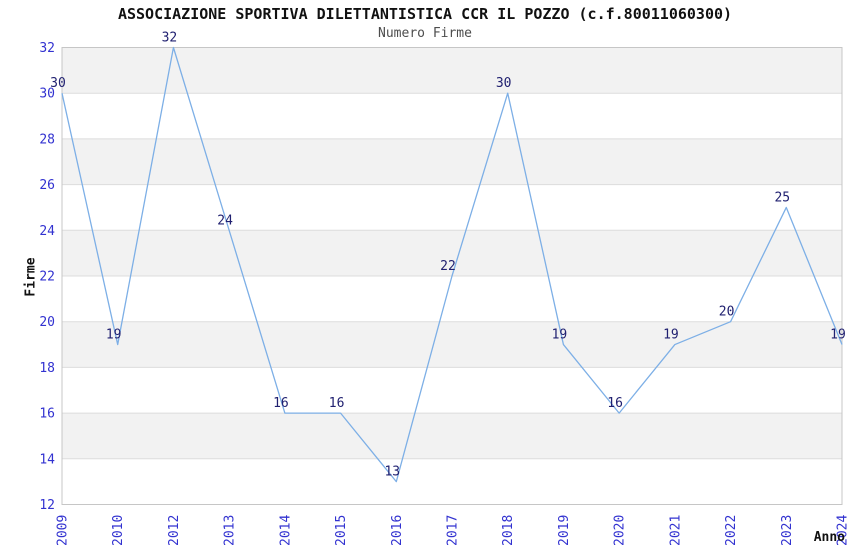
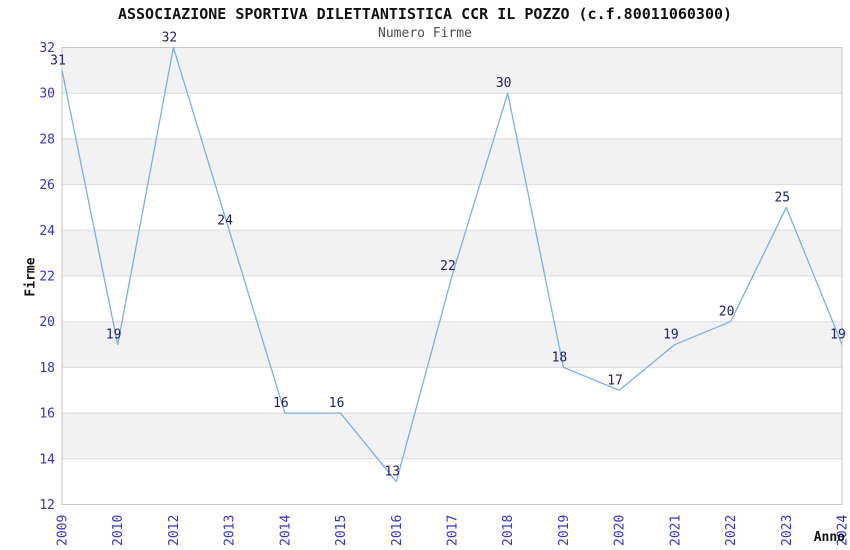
2009: 30 -> 31
2019: 19 -> 18
2020: 16 -> 17
